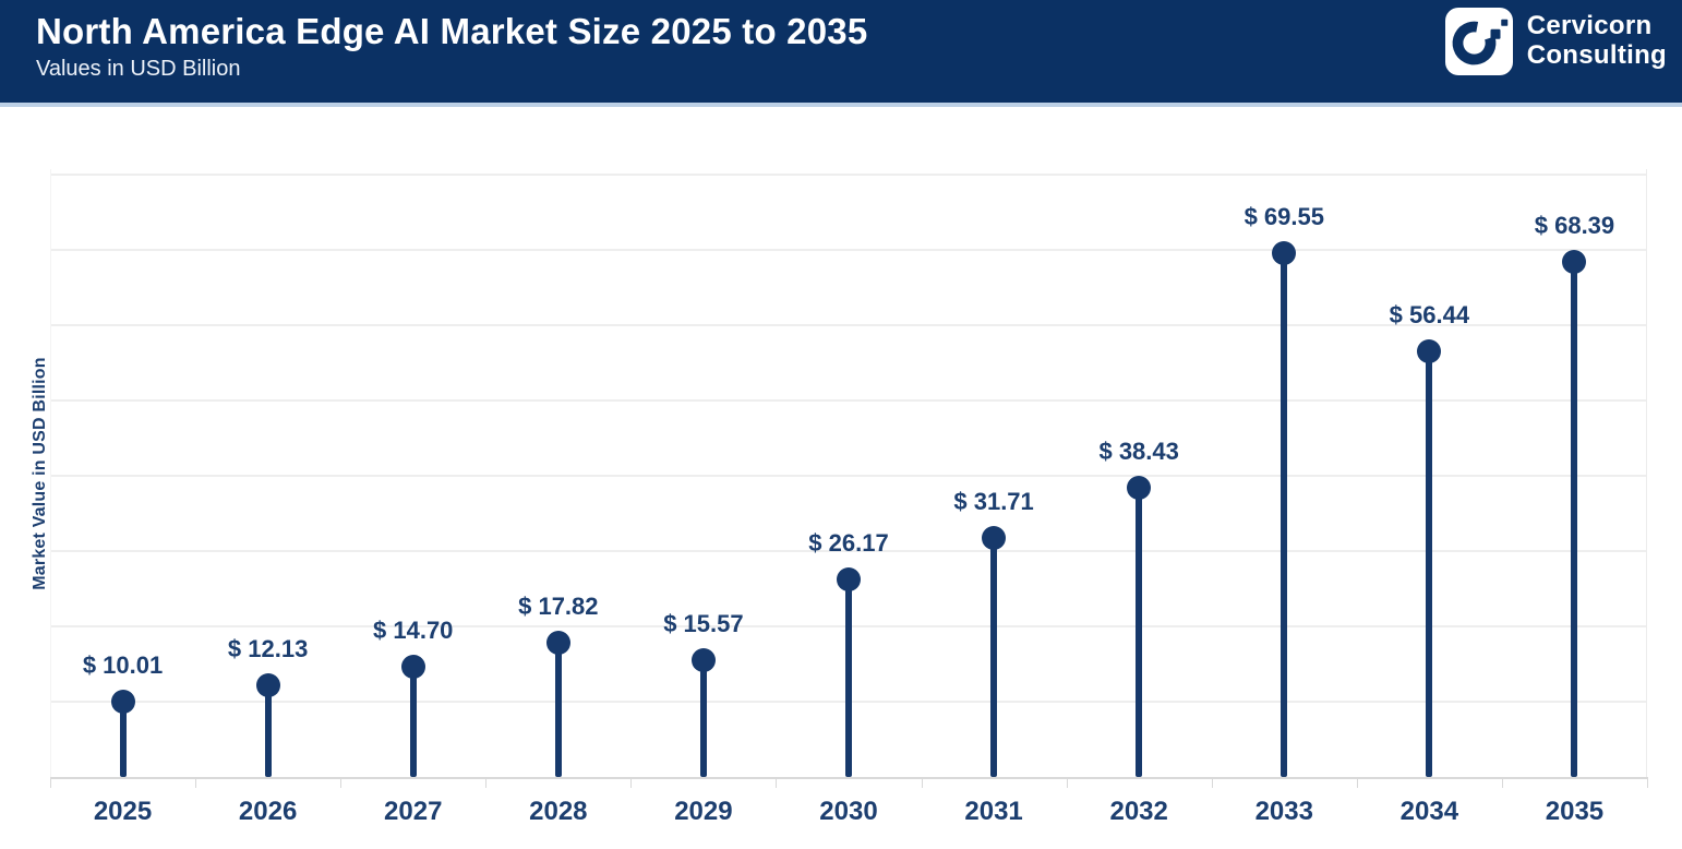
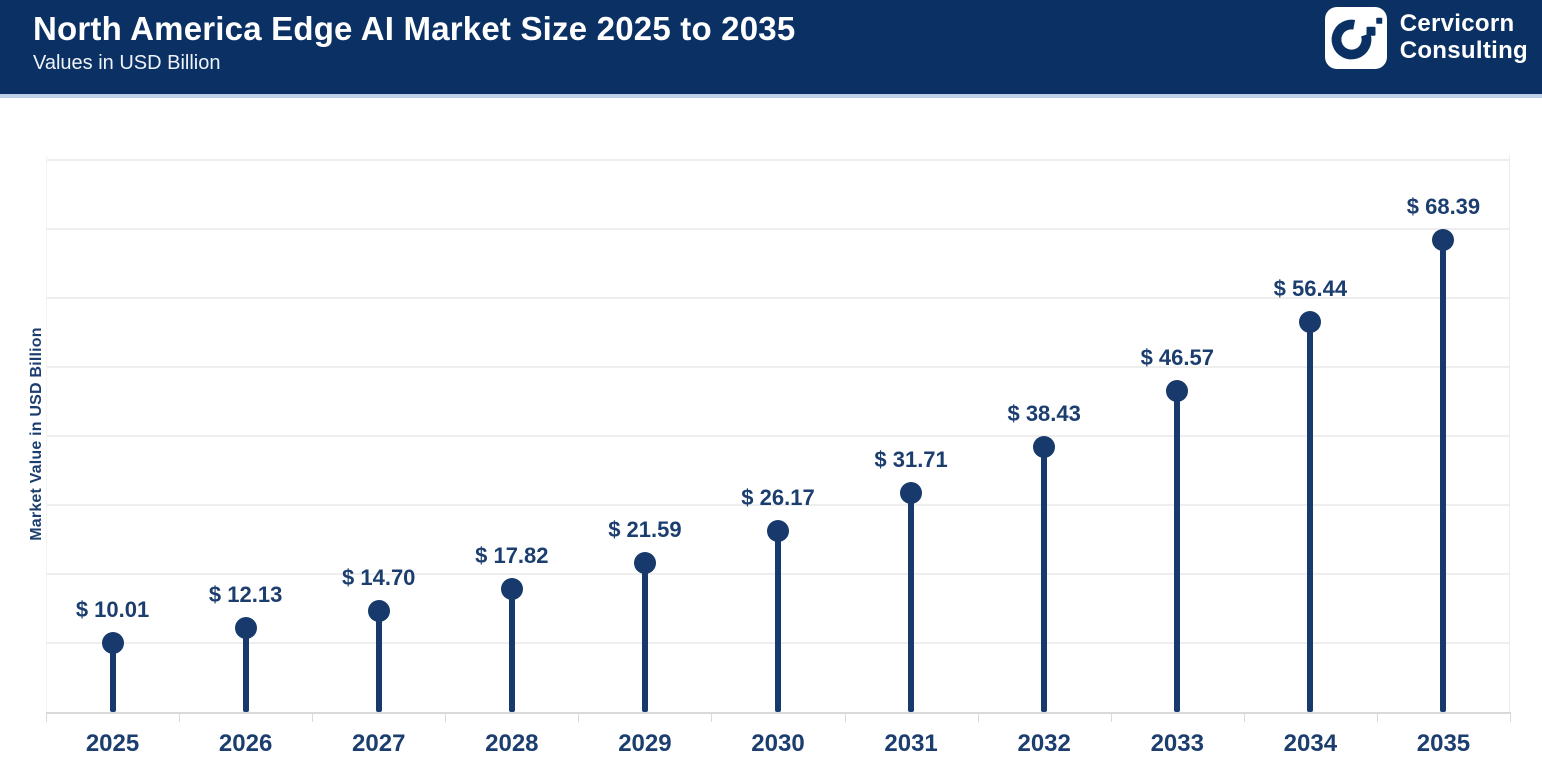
2029: 15.57 -> 21.59
2033: 69.55 -> 46.57
